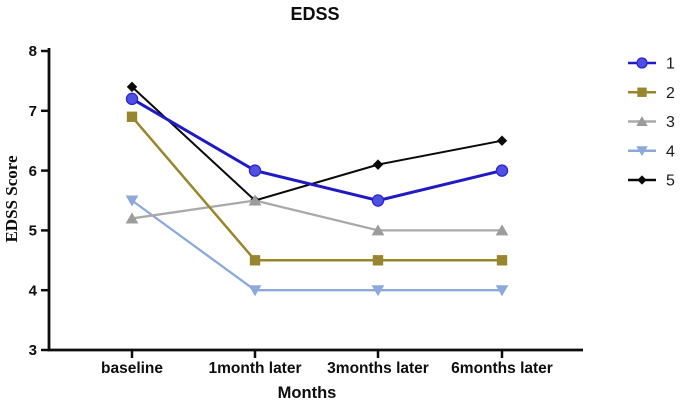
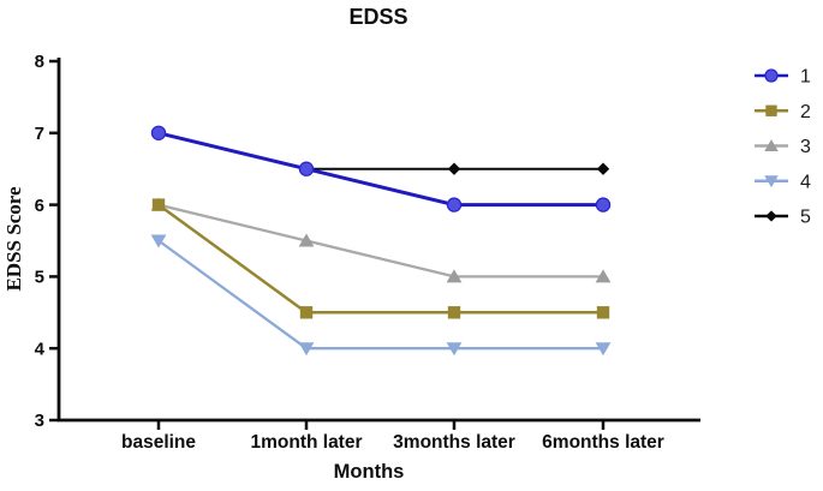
1/baseline: 7.2 -> 7.0
2/baseline: 6.9 -> 6.0
3/baseline: 5.2 -> 6.0
5/baseline: 7.4 -> 7.0
1/1month later: 6.0 -> 6.5
5/1month later: 5.5 -> 6.5
1/3months later: 5.5 -> 6.0
5/3months later: 6.1 -> 6.5
